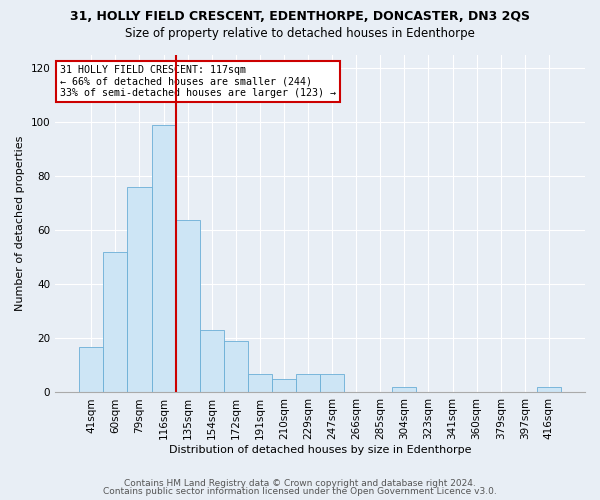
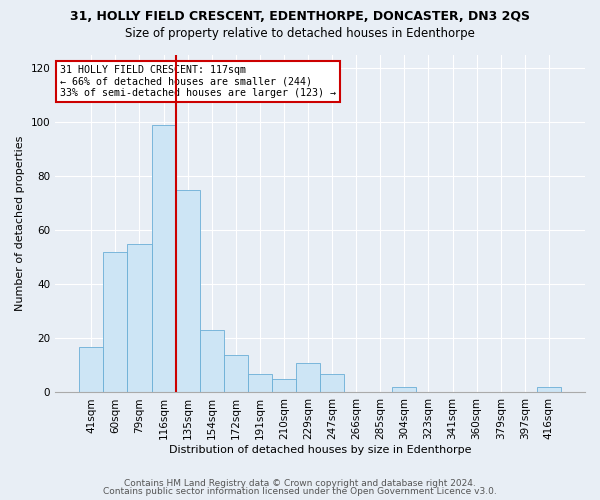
79sqm: 76 -> 55
135sqm: 64 -> 75
172sqm: 19 -> 14
229sqm: 7 -> 11
